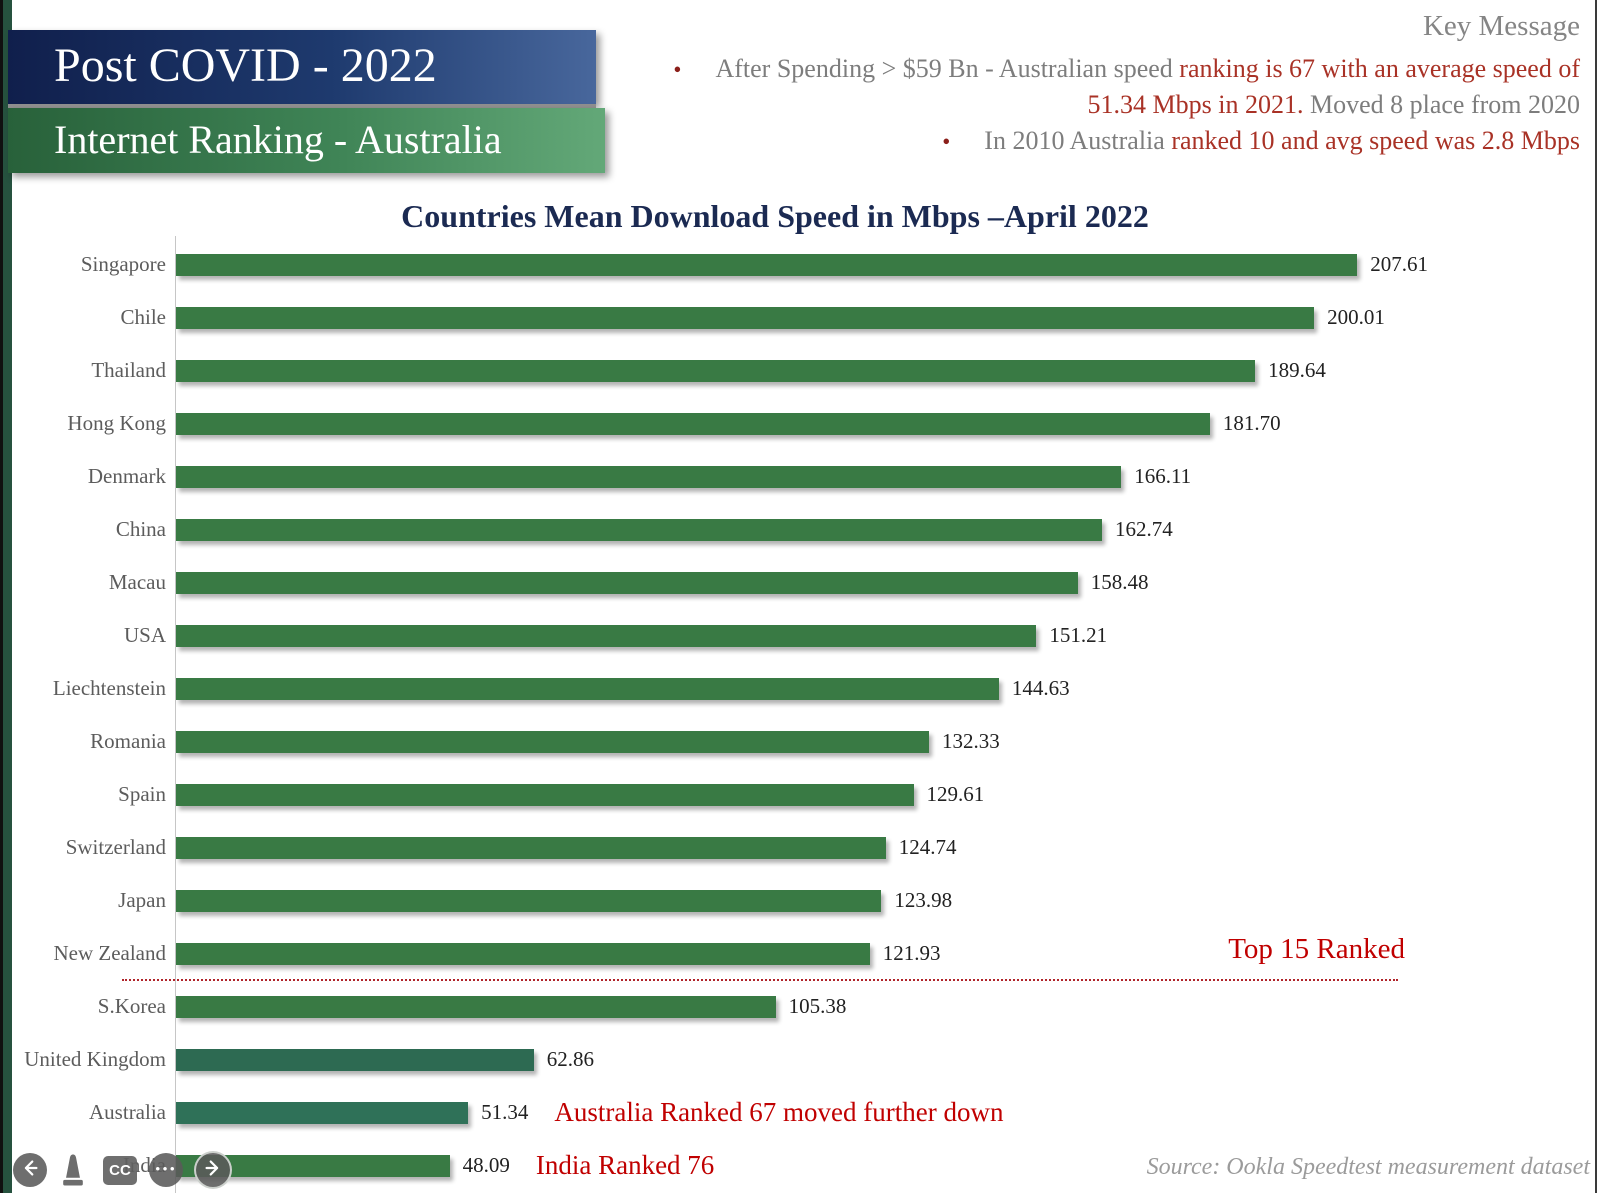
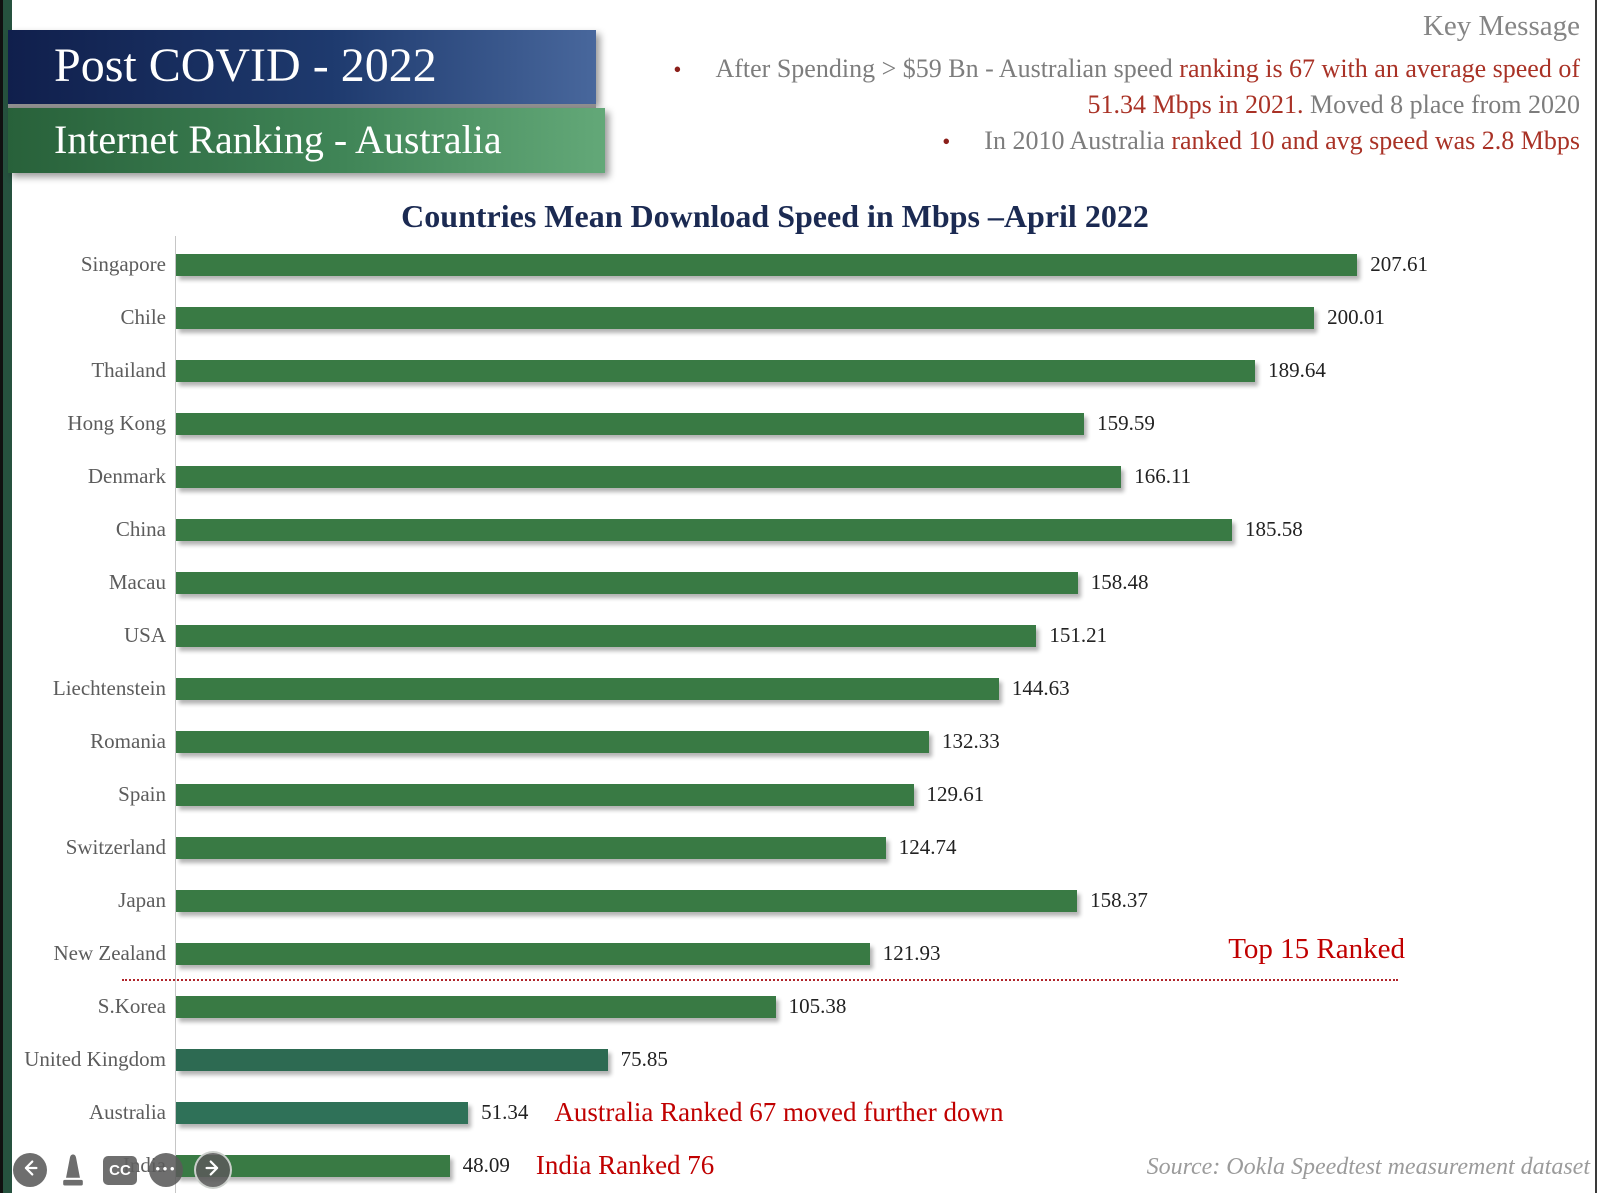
Hong Kong: 181.70 -> 159.59
China: 162.74 -> 185.58
Japan: 123.98 -> 158.37
United Kingdom: 62.86 -> 75.85
